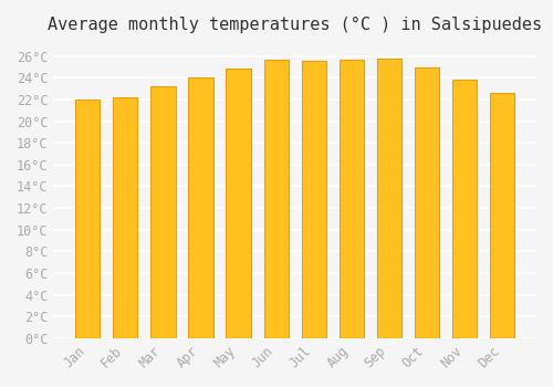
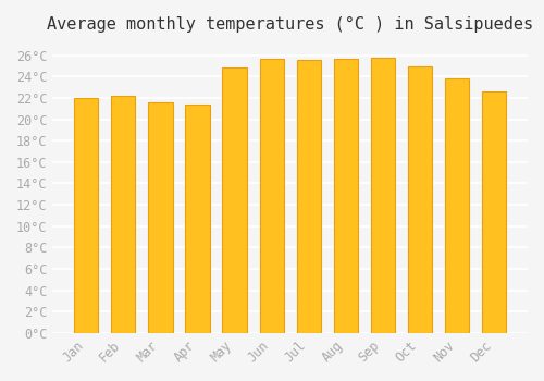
Mar: 23.2°C -> 21.6°C
Apr: 24.0°C -> 21.4°C
